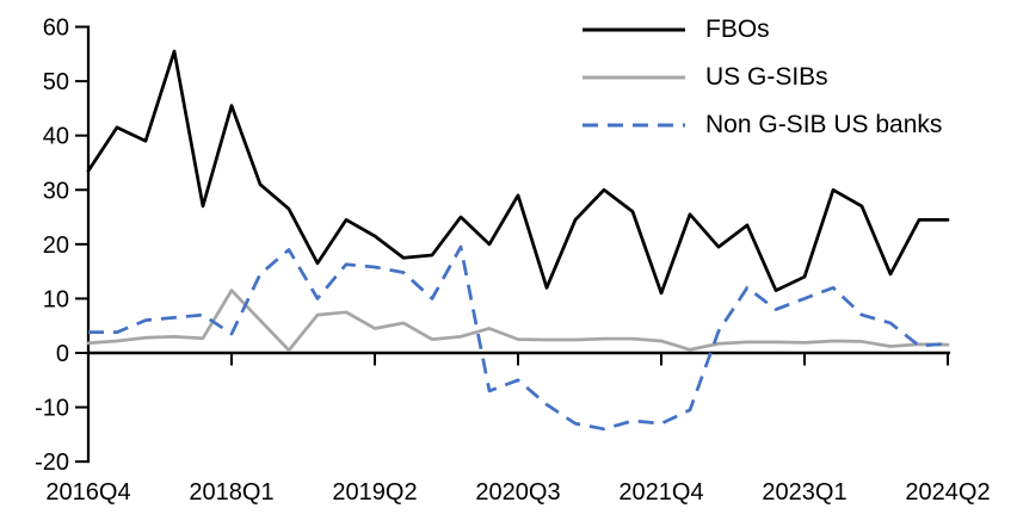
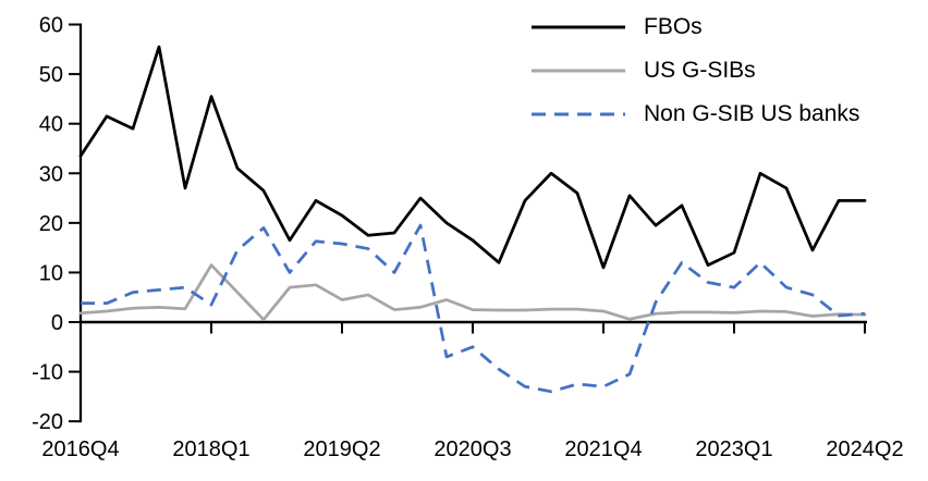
FBOs/2020Q3: 29 -> 16
Non G-SIB US banks/2023Q1: 10 -> 7
